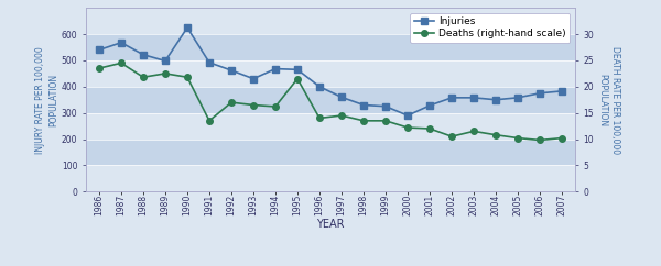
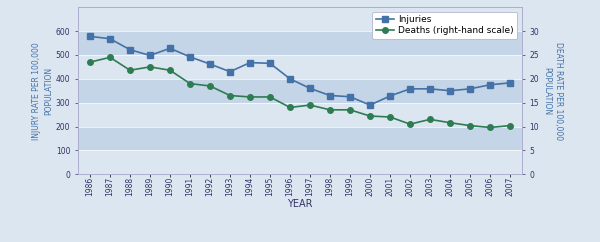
Injuries/1986: 540 -> 578
Injuries/1990: 625 -> 528
Deaths (right-hand scale)/1991: 13.5 -> 19.0
Deaths (right-hand scale)/1992: 17.0 -> 18.5
Deaths (right-hand scale)/1995: 21.5 -> 16.2
